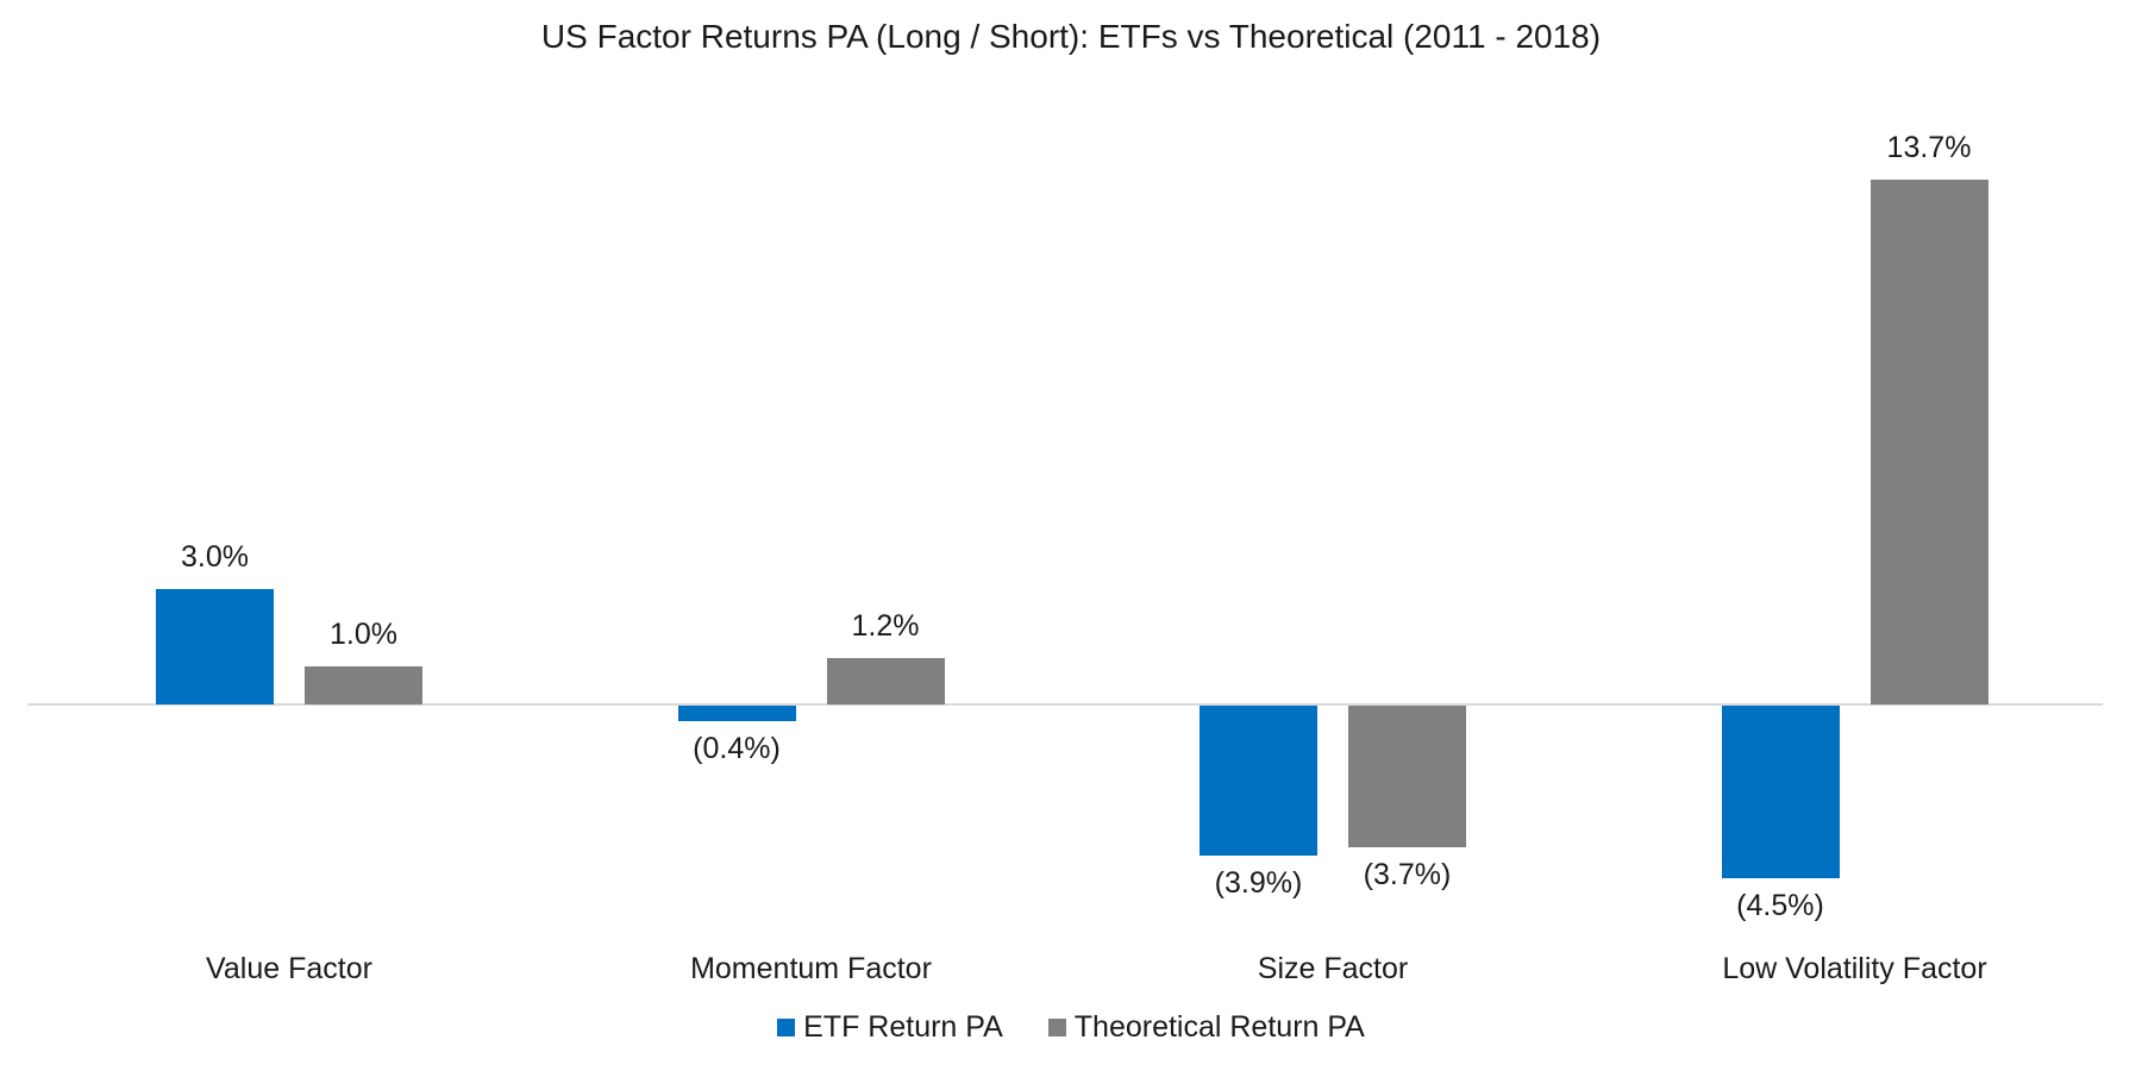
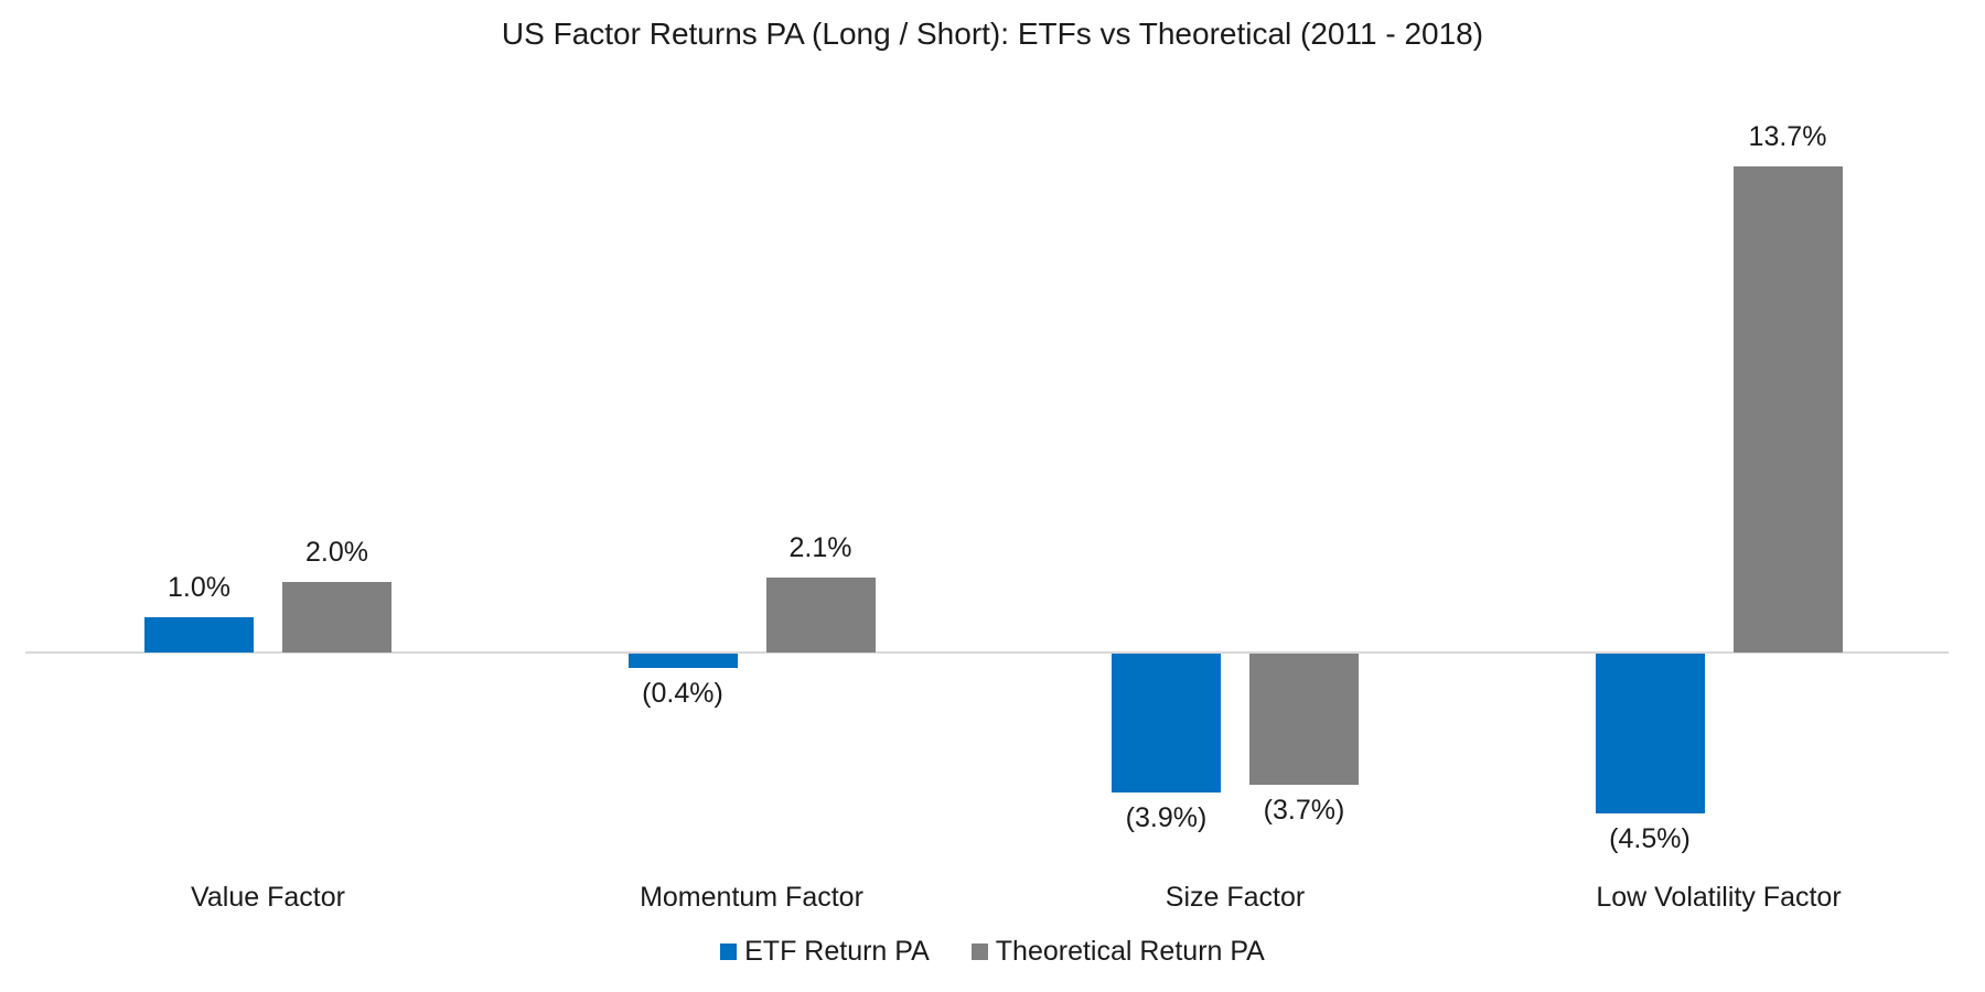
ETF Return PA/Value Factor: 3.0% -> 1.0%
Theoretical Return PA/Value Factor: 1.0% -> 2.0%
Theoretical Return PA/Momentum Factor: 1.2% -> 2.1%
